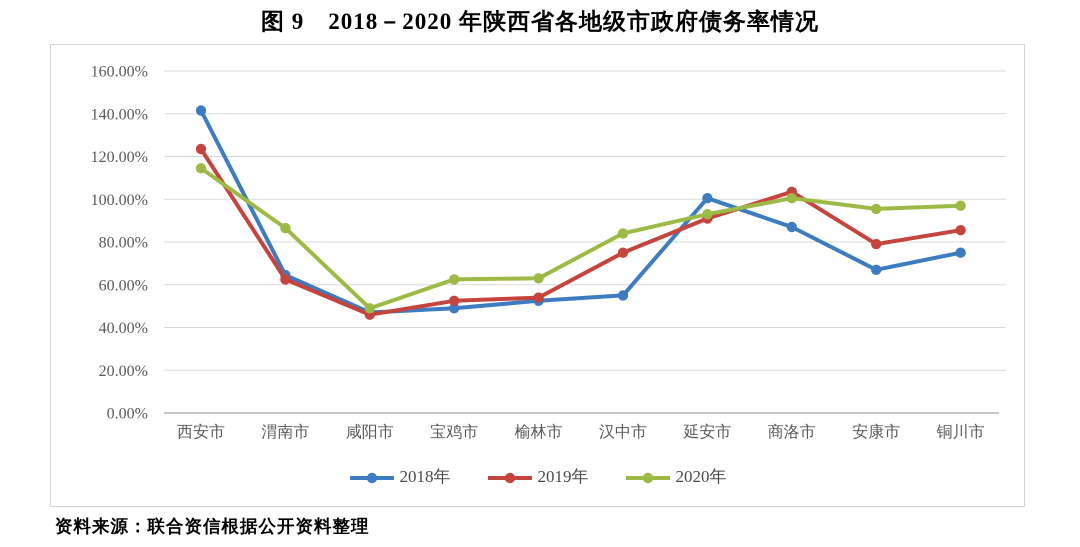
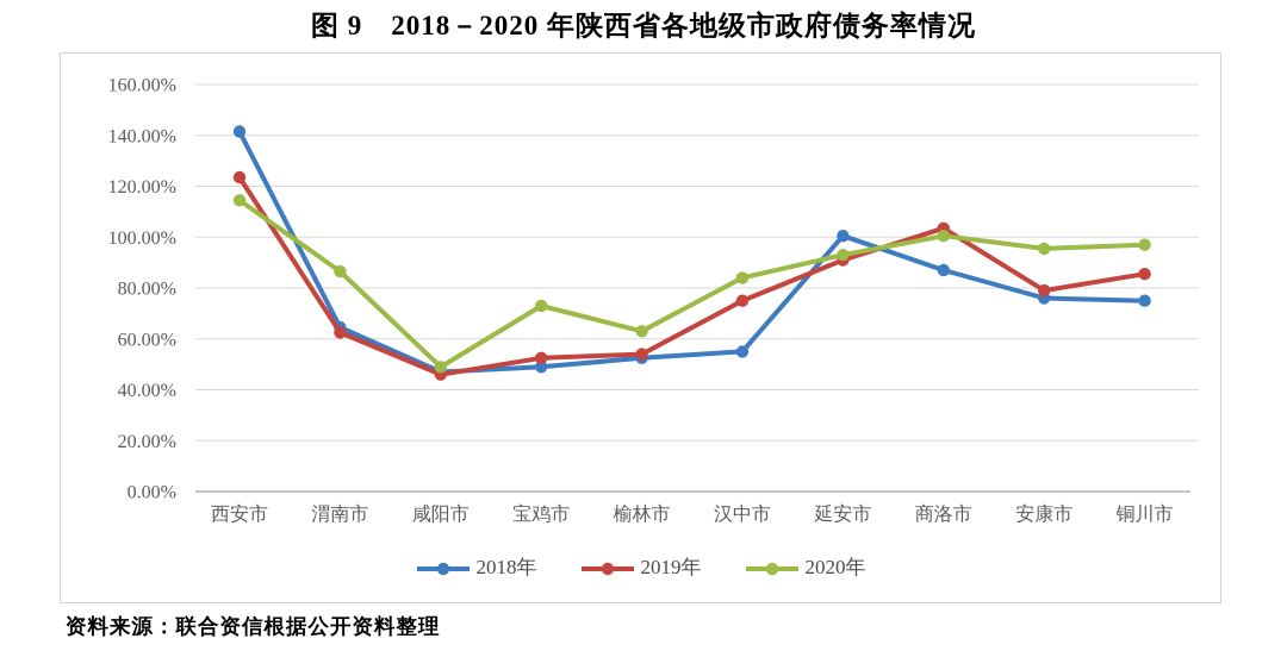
2020年/宝鸡市: 62% -> 73%
2018年/安康市: 67% -> 76%
